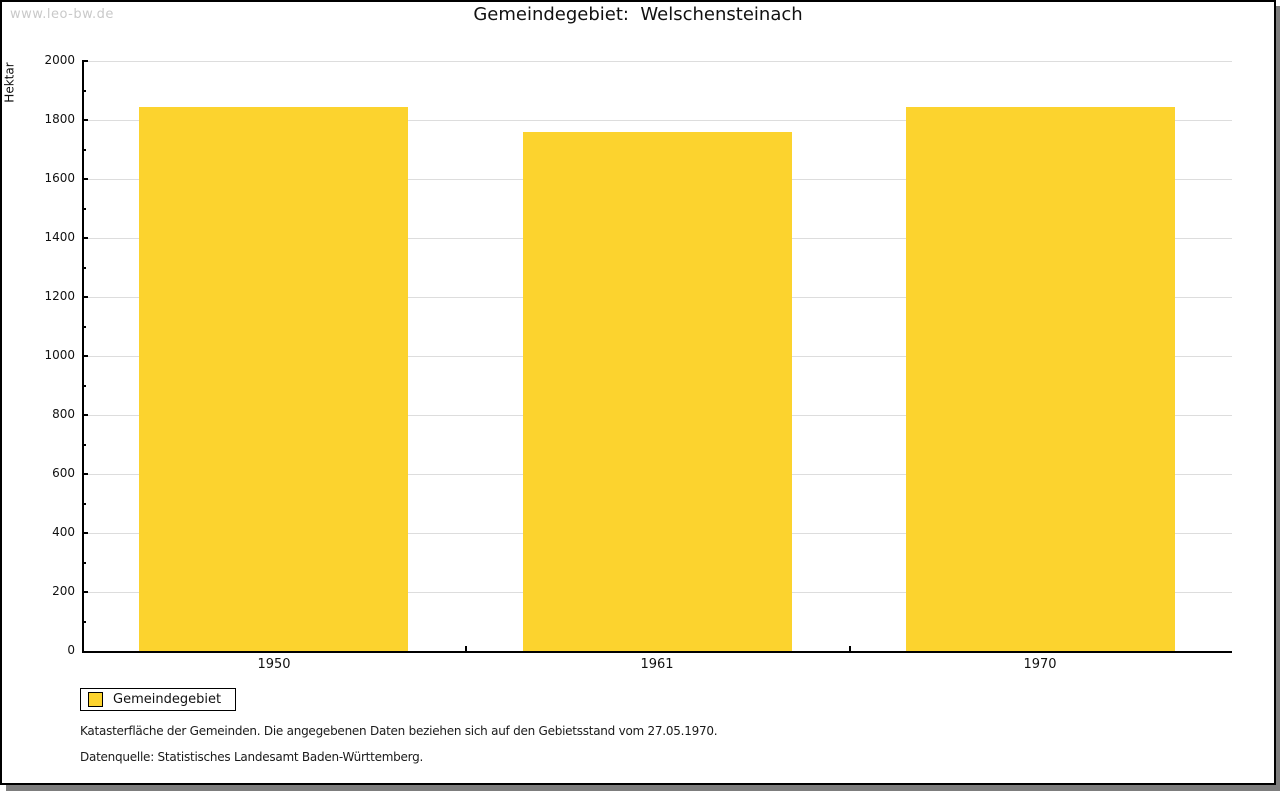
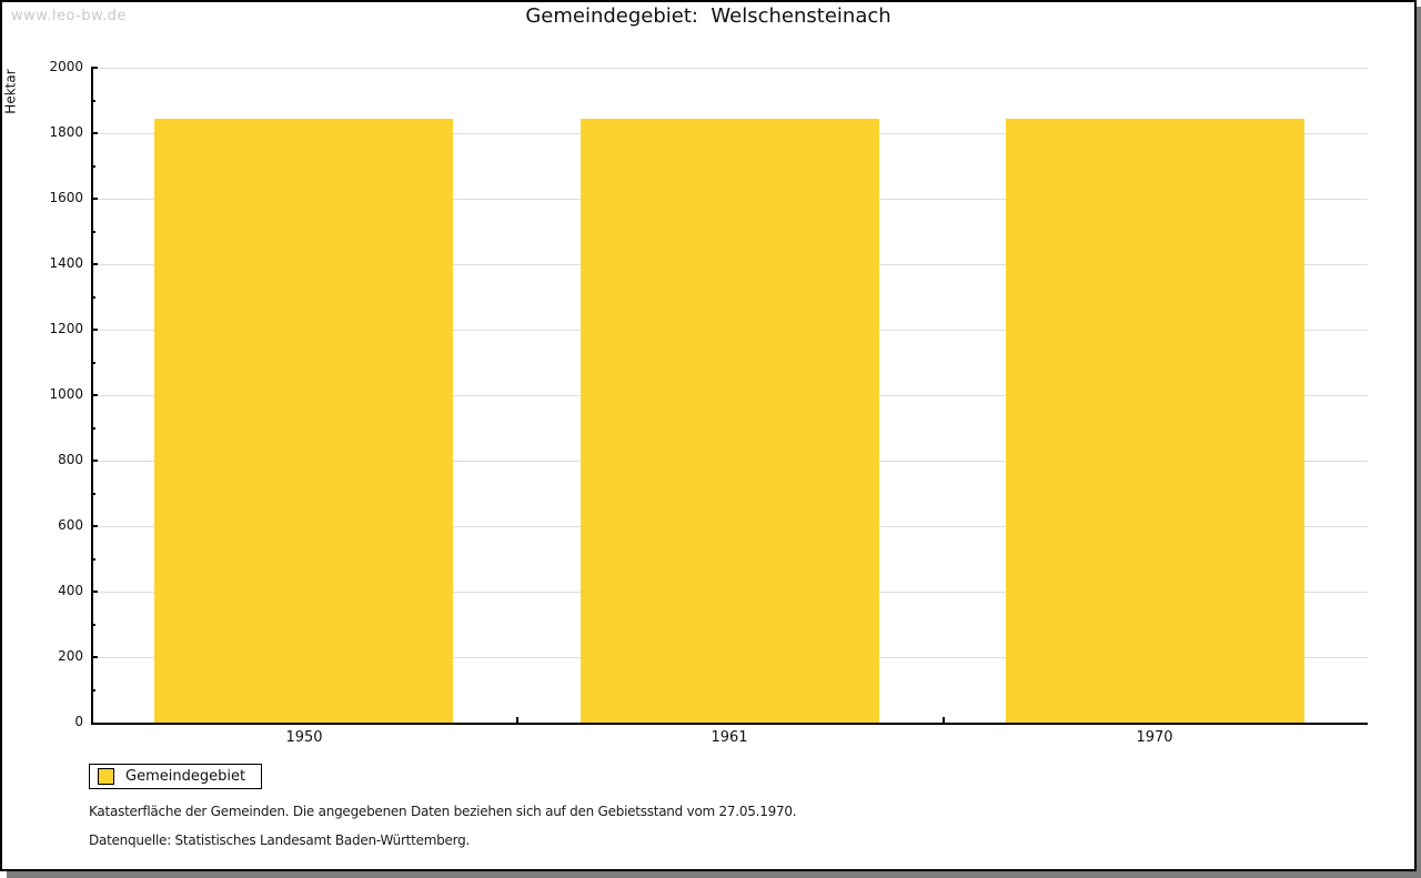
1961: 1760 -> 1840
